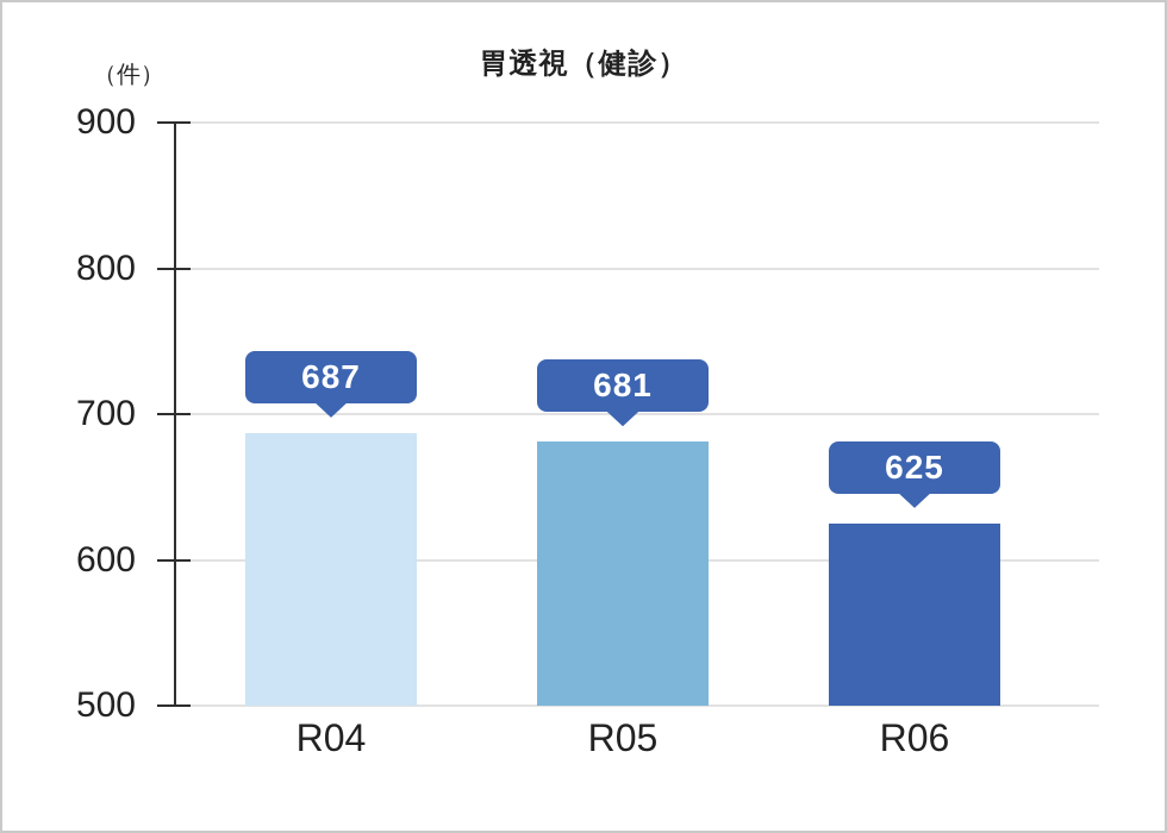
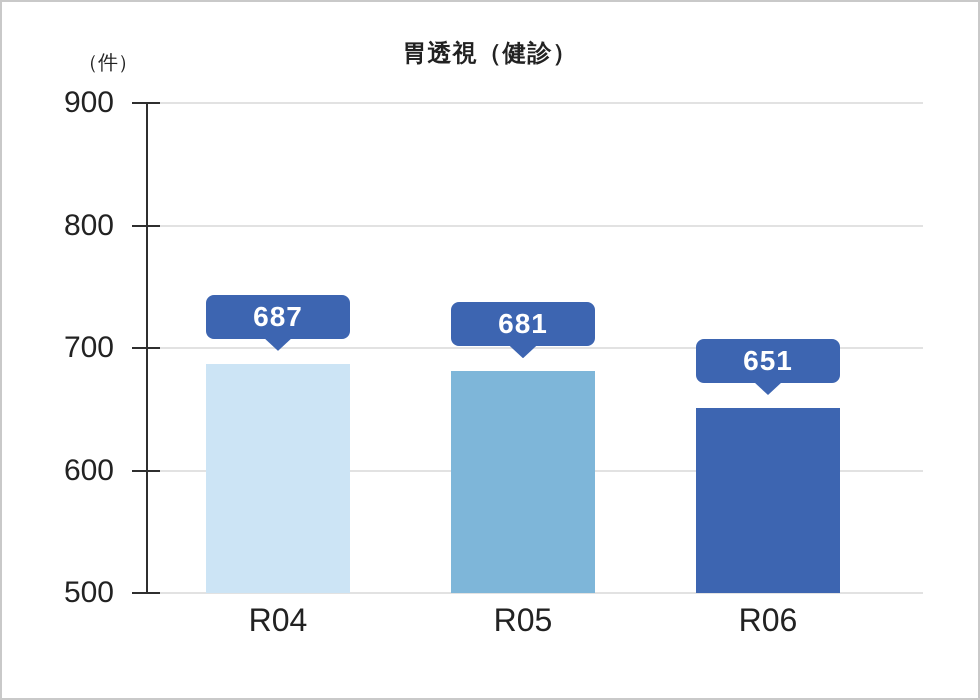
R06: 625 -> 651
